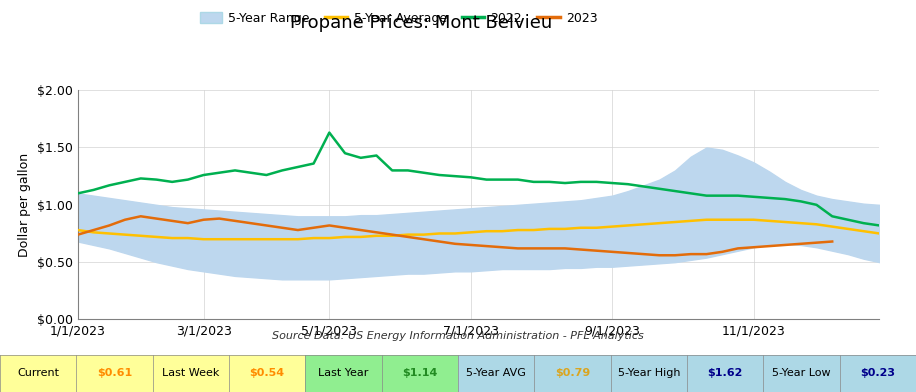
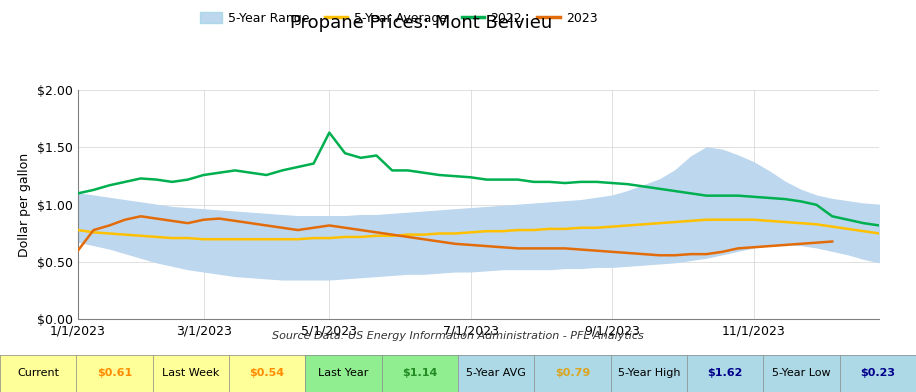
2023/1/1/2023: $0.74 -> $0.60
